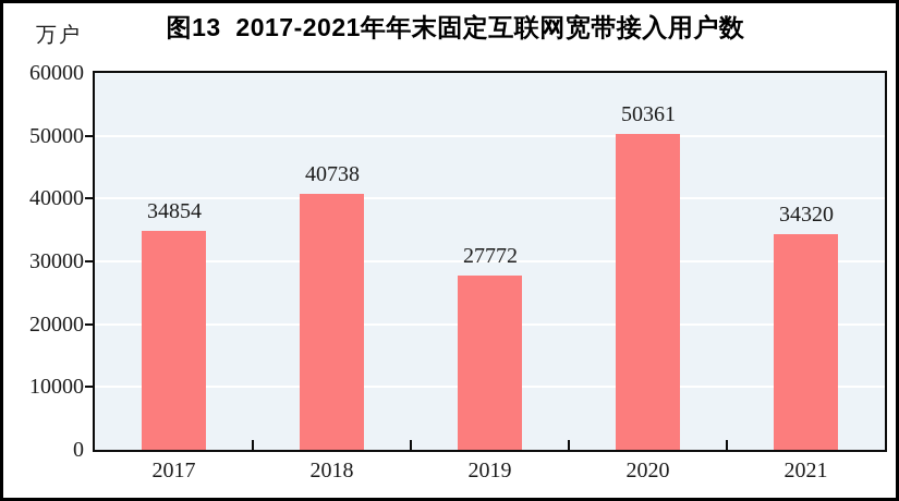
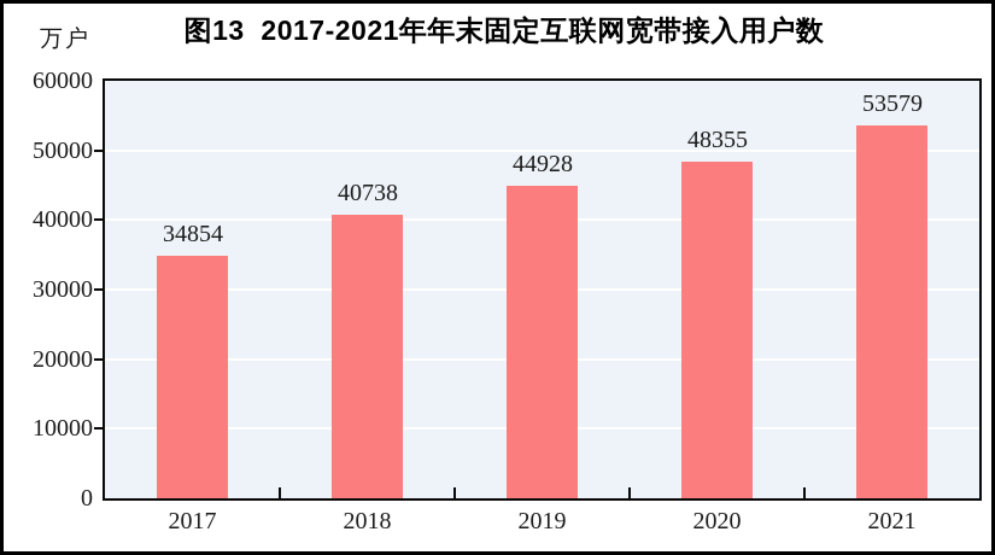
2019: 27772 -> 44928
2020: 50361 -> 48355
2021: 34320 -> 53579
